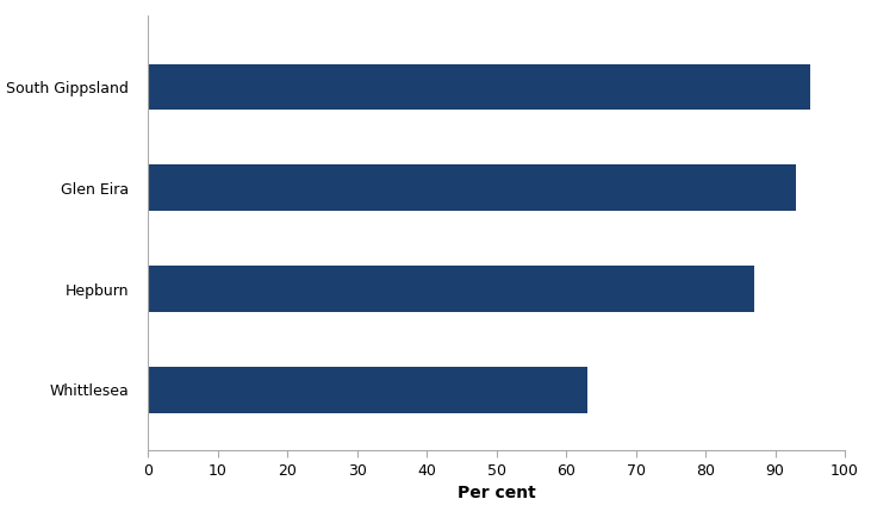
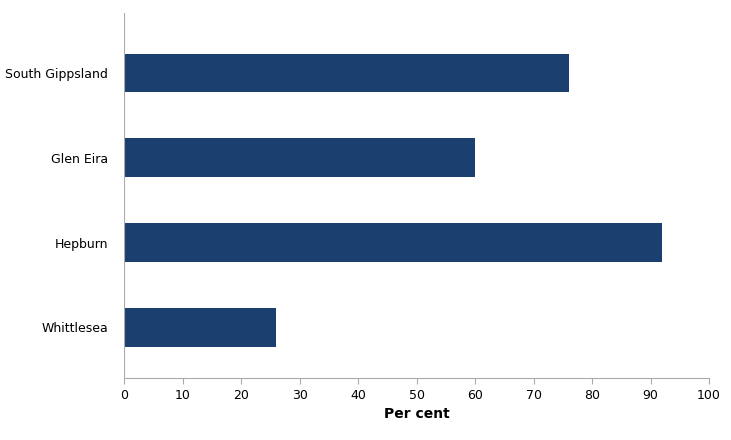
South Gippsland: 95 -> 76
Glen Eira: 93 -> 60
Hepburn: 87 -> 92
Whittlesea: 63 -> 26
